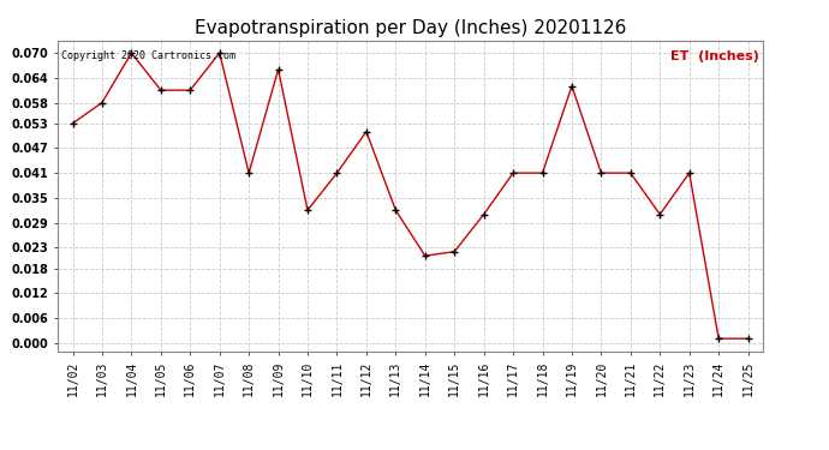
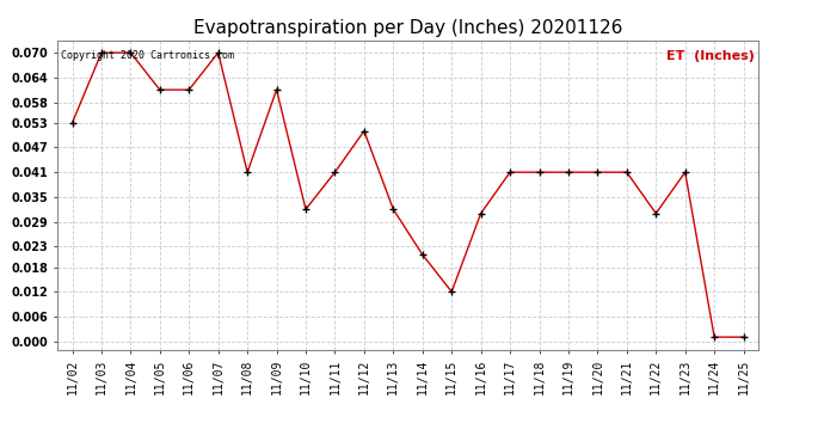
11/03: 0.058 -> 0.070
11/09: 0.066 -> 0.061
11/15: 0.022 -> 0.012
11/19: 0.062 -> 0.041
